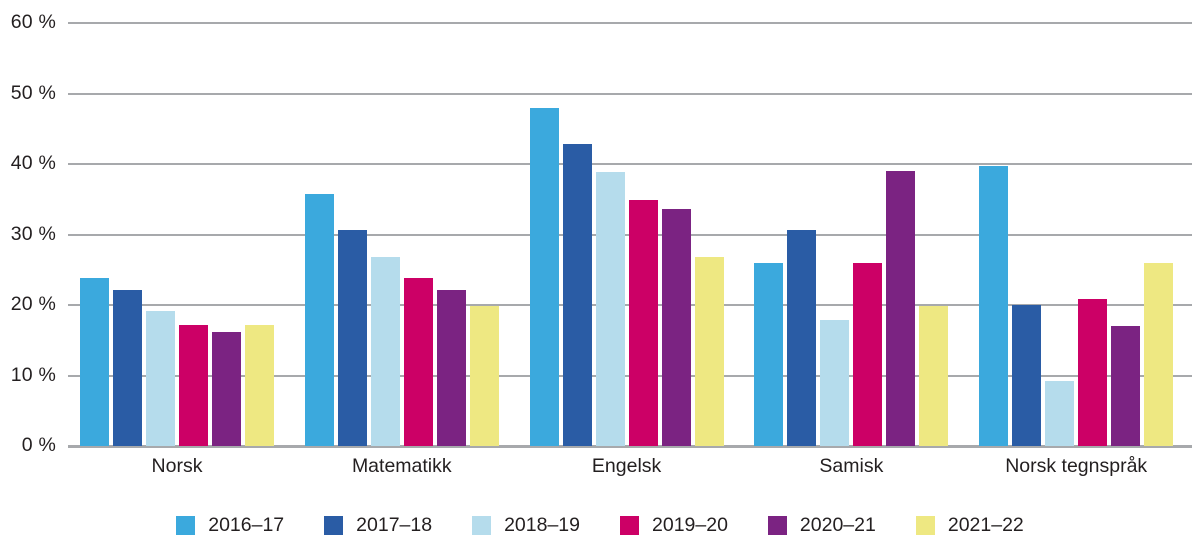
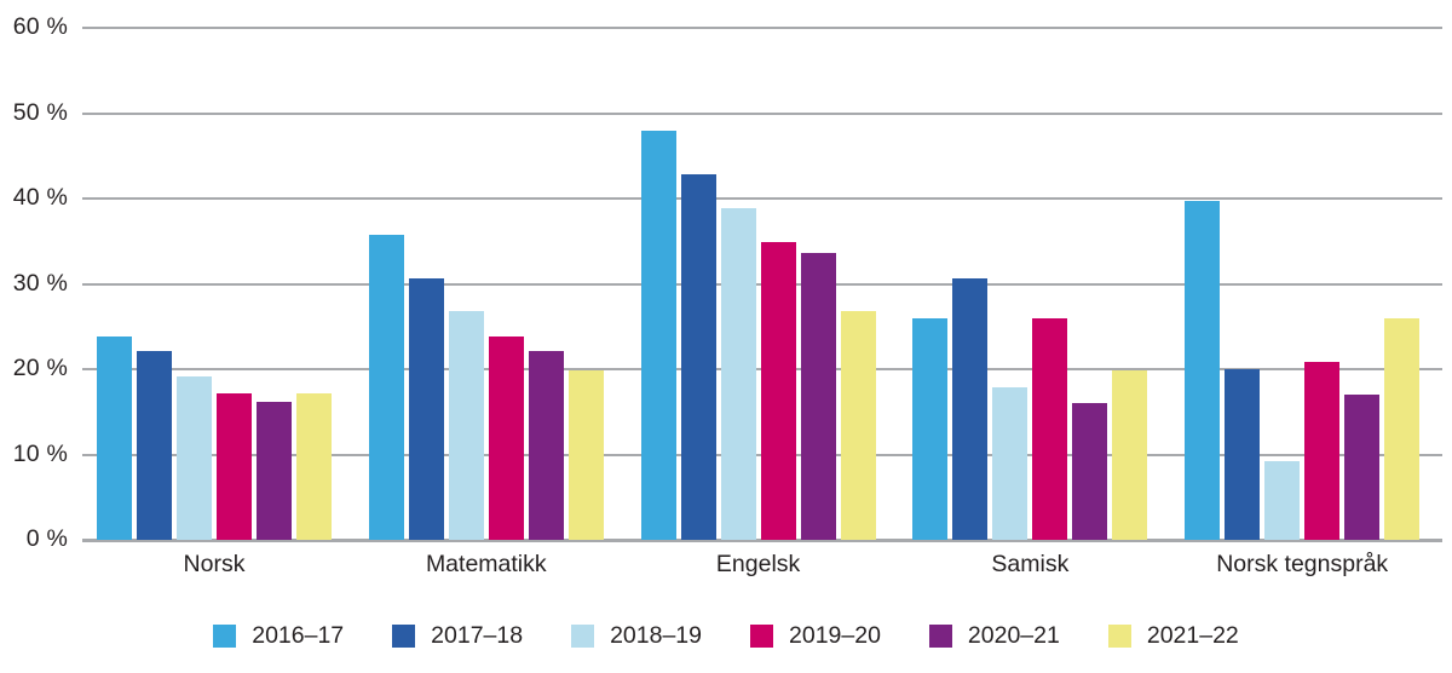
2020–21/Samisk: 39% -> 16%
